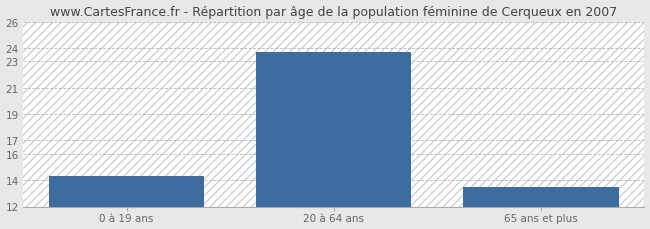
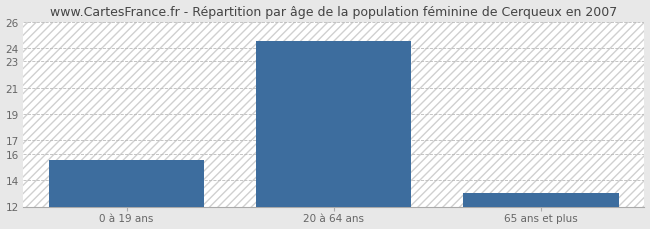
0 à 19 ans: 14.3 -> 15.5
20 à 64 ans: 23.7 -> 24.5
65 ans et plus: 13.5 -> 13.0
